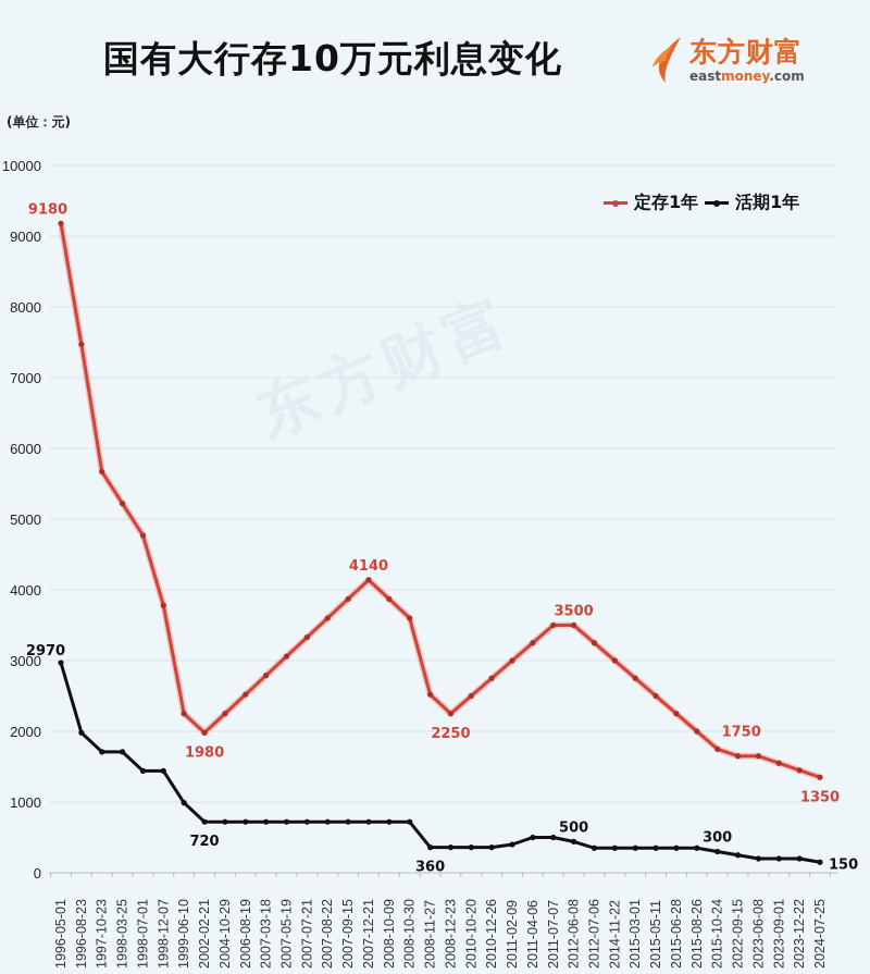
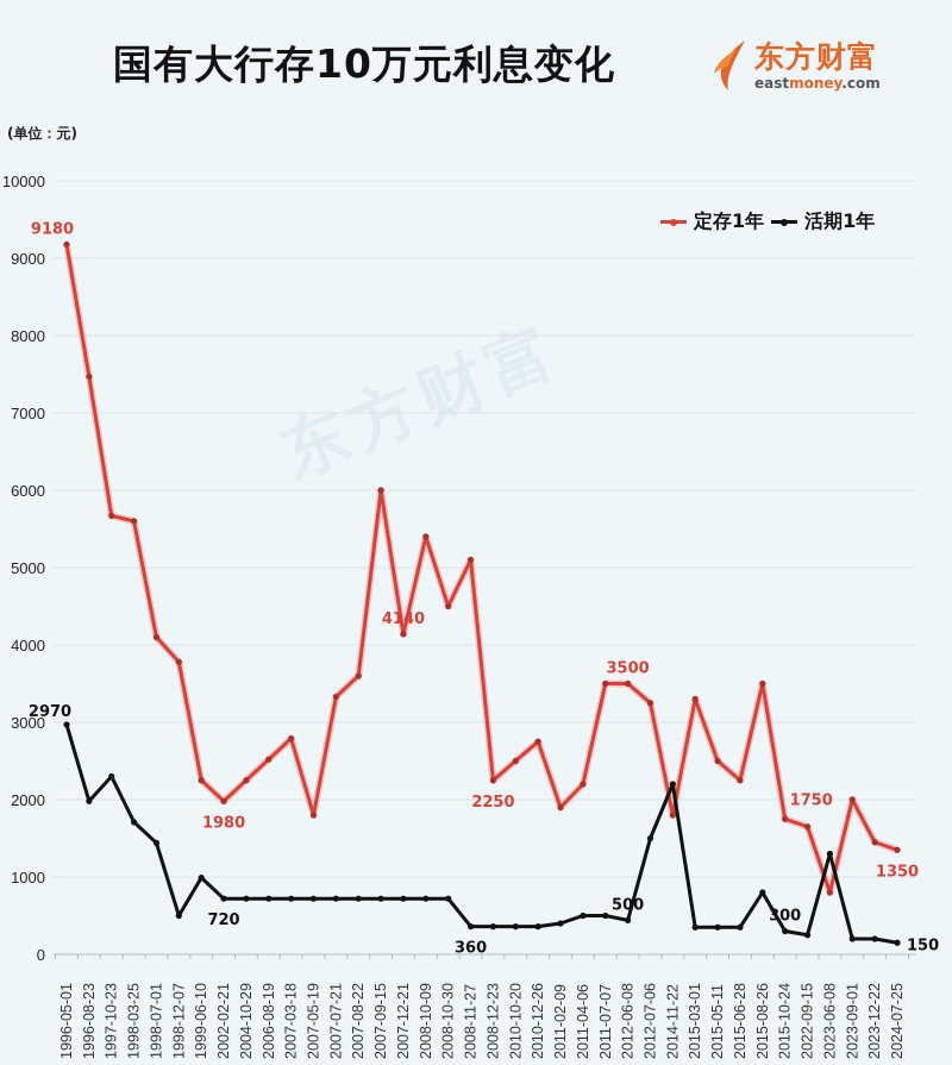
活期1年/1997-10-23: 1700 -> 2300
定存1年/1998-03-25: 5200 -> 5600
定存1年/1998-07-01: 4800 -> 4100
活期1年/1998-12-07: 1400 -> 500
定存1年/2007-05-19: 3100 -> 1800
定存1年/2007-09-15: 3900 -> 6000
定存1年/2008-10-09: 3900 -> 5400
定存1年/2008-10-30: 3600 -> 4500
定存1年/2008-11-27: 2500 -> 5100
定存1年/2011-02-09: 3000 -> 1900
定存1年/2011-04-06: 3200 -> 2200
活期1年/2012-07-06: 400 -> 1500
定存1年/2014-11-22: 3000 -> 1800
活期1年/2014-11-22: 400 -> 2200
定存1年/2015-03-01: 2800 -> 3300
定存1年/2015-08-26: 2000 -> 3500
活期1年/2015-08-26: 400 -> 800
定存1年/2023-06-08: 1600 -> 800
活期1年/2023-06-08: 200 -> 1300
定存1年/2023-09-01: 1600 -> 2000
